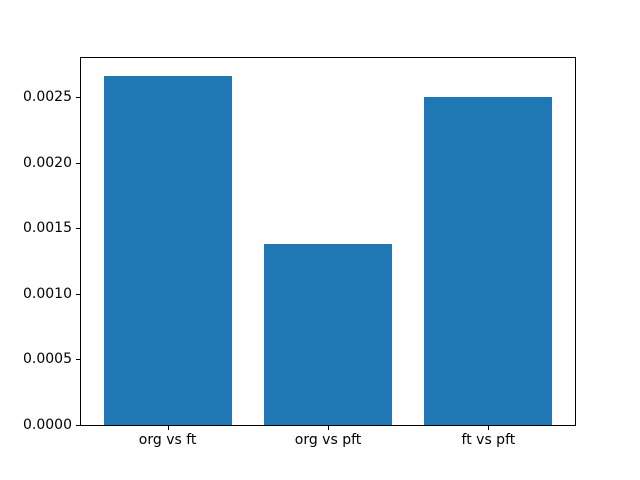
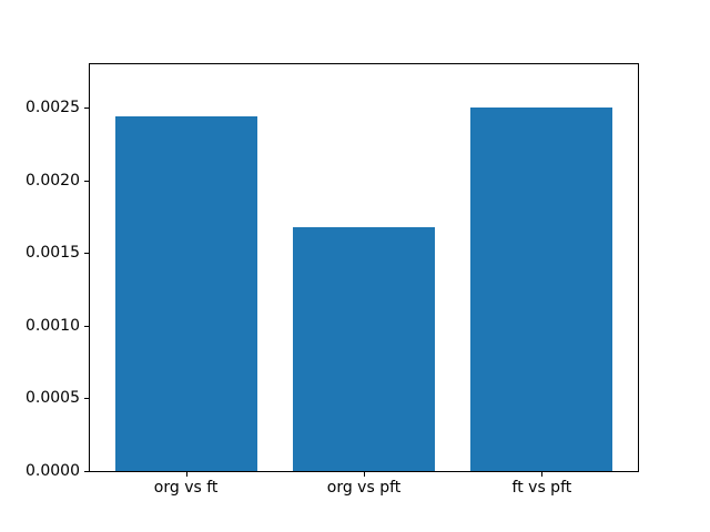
org vs ft: 0.00266 -> 0.00244
org vs pft: 0.00138 -> 0.00168
